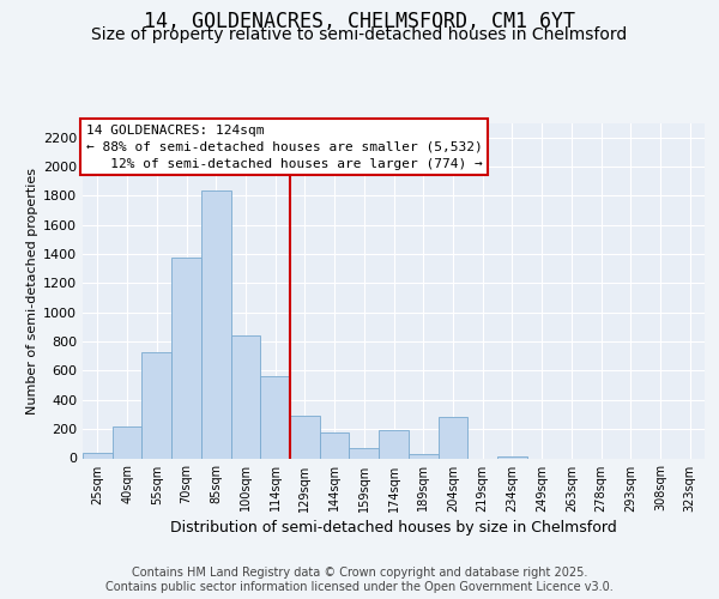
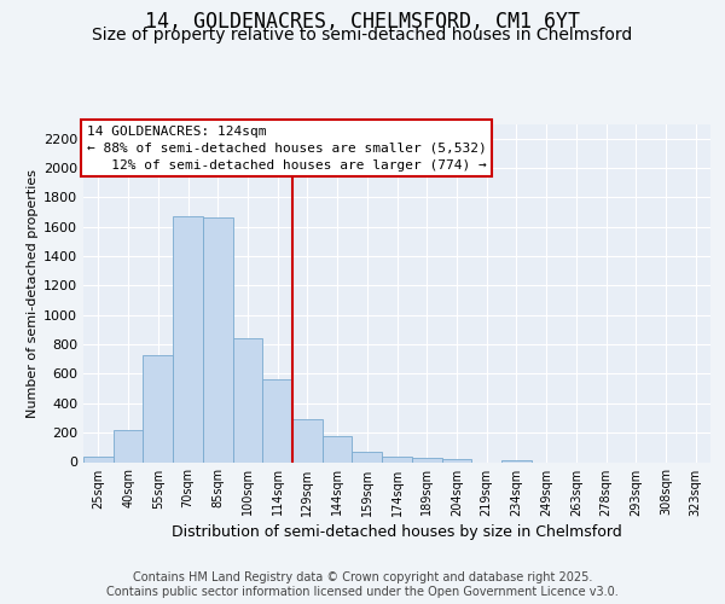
70sqm: 1380 -> 1670
85sqm: 1840 -> 1660
174sqm: 190 -> 40
204sqm: 280 -> 20
